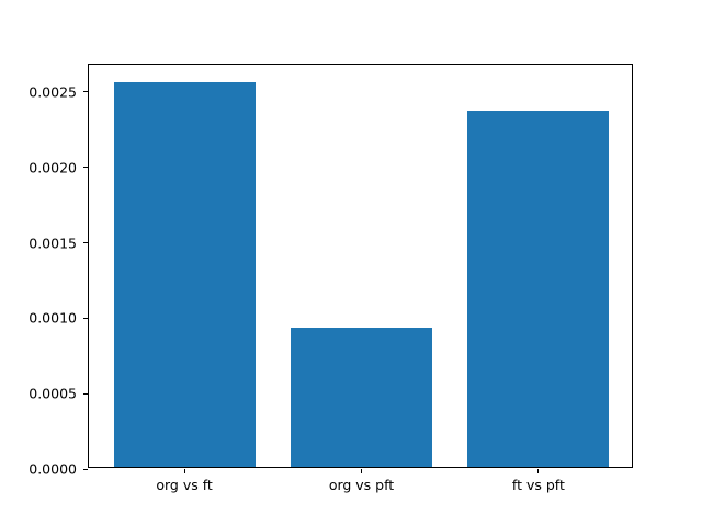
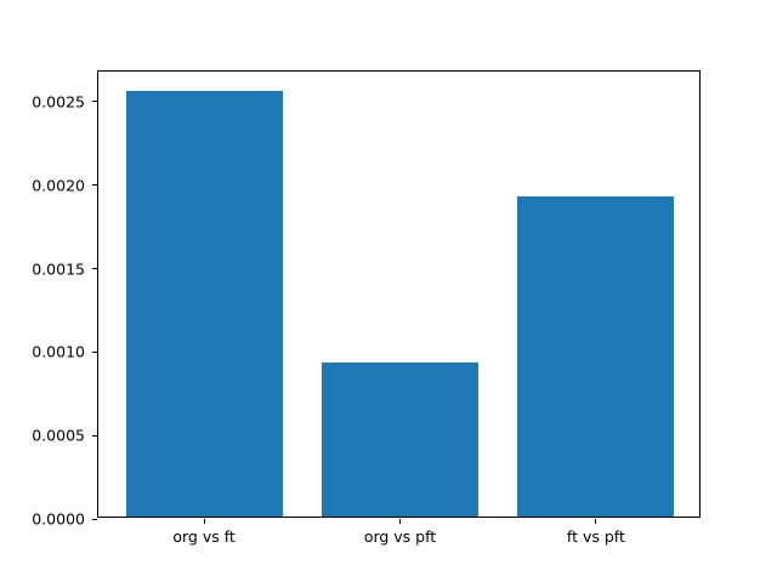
ft vs pft: 0.00236 -> 0.00192
